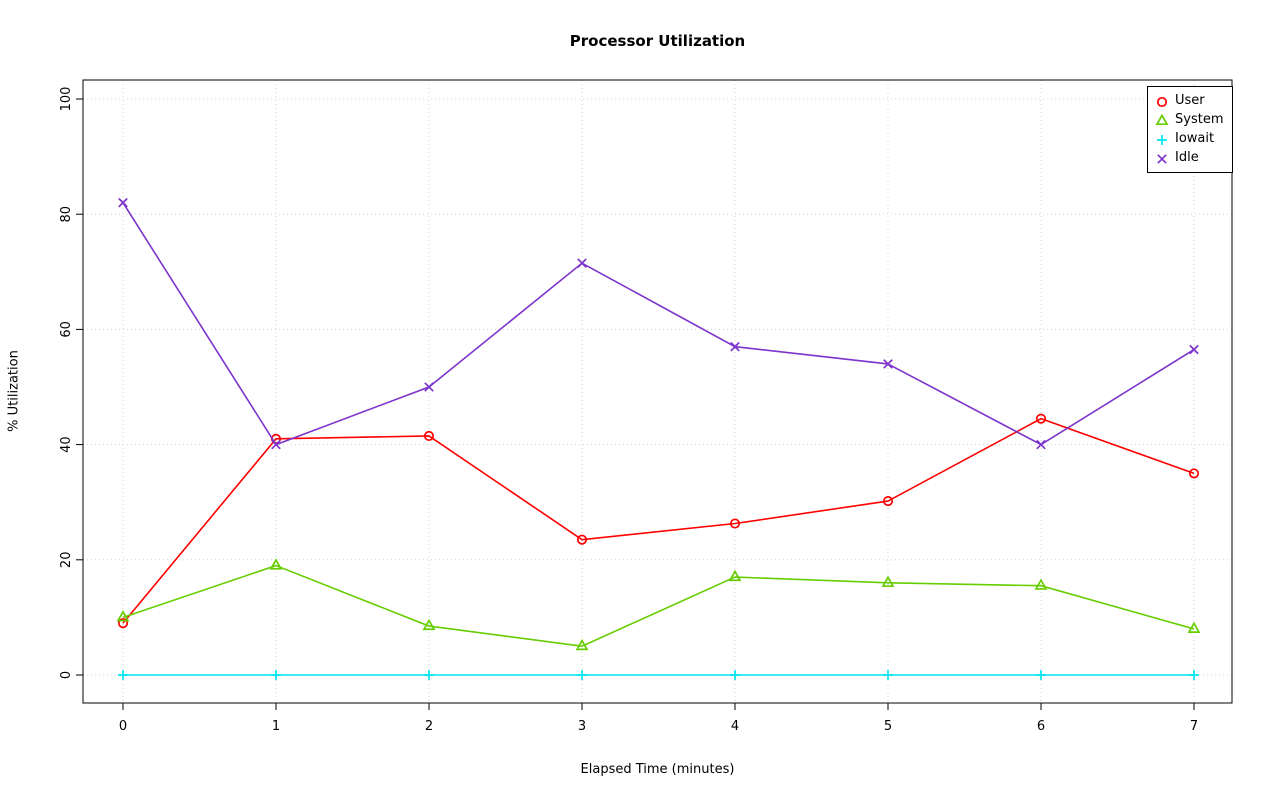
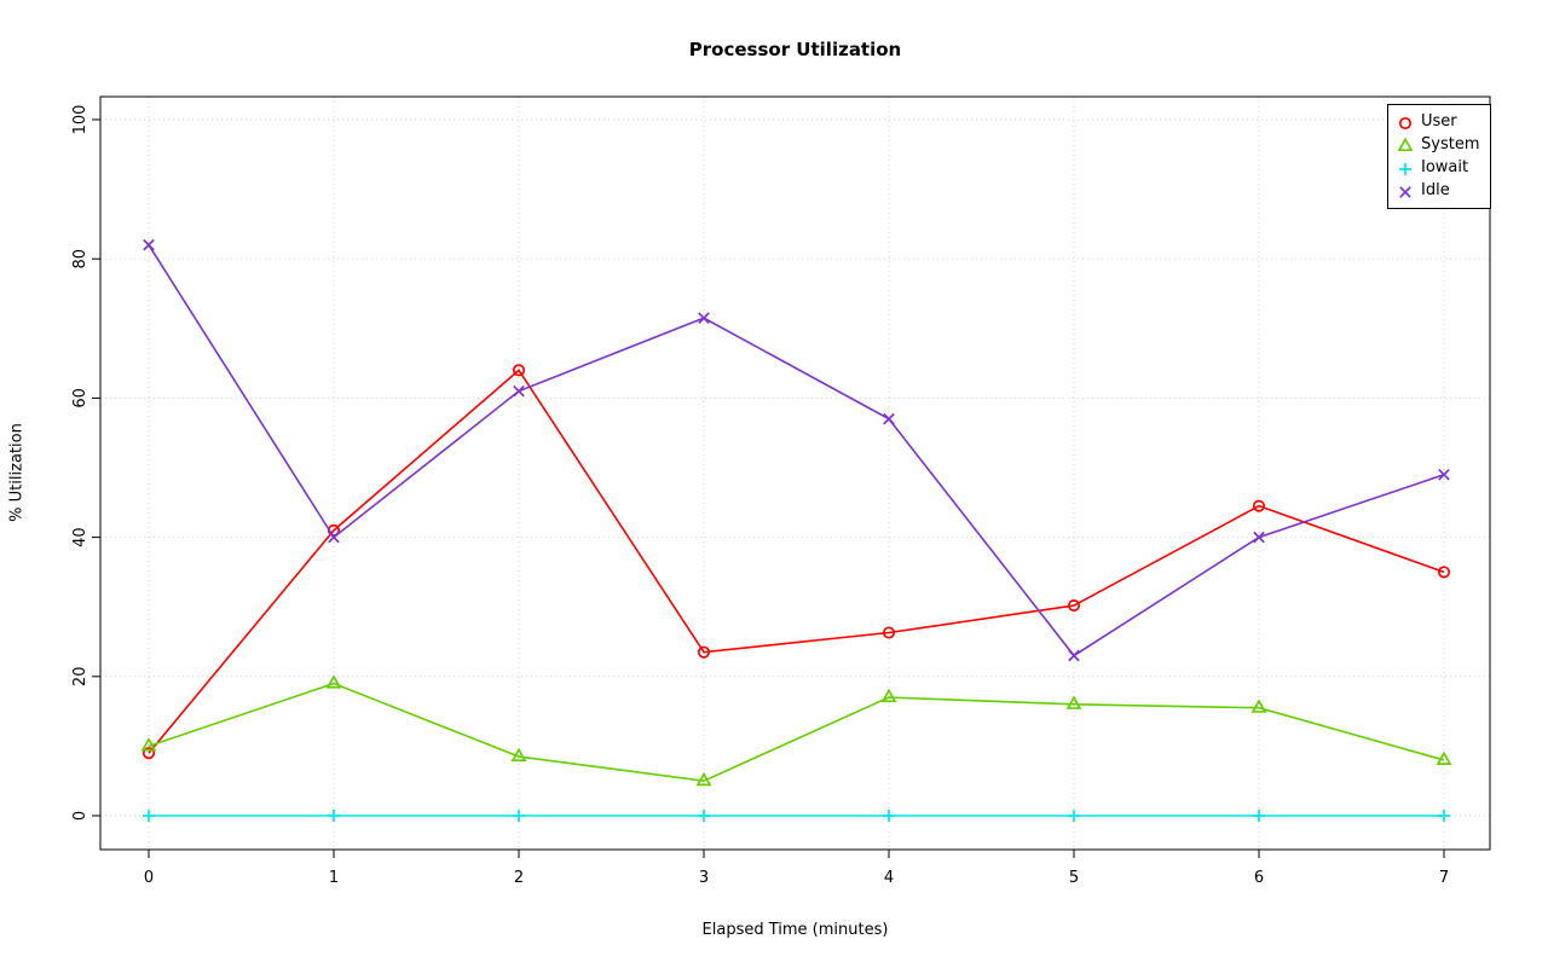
User/2: 42 -> 64
Idle/2: 50 -> 61
Idle/5: 54 -> 23
Idle/7: 56 -> 49
